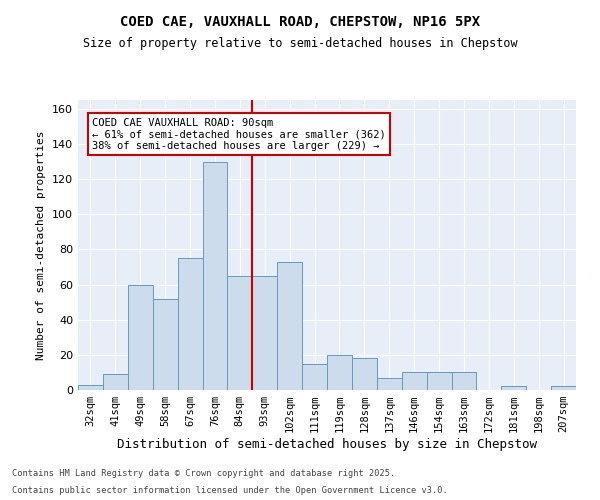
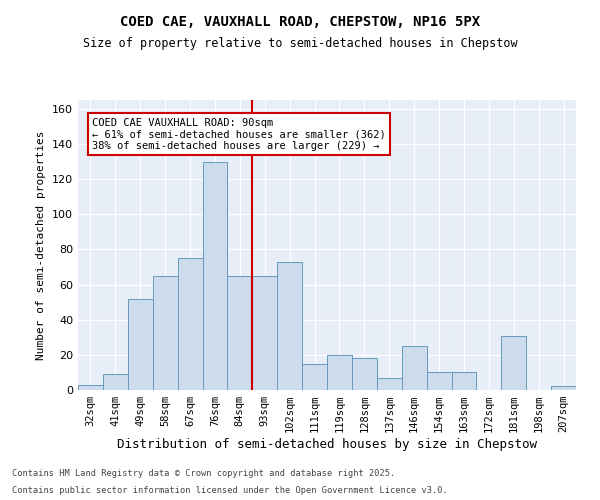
49sqm: 60 -> 52
58sqm: 52 -> 65
146sqm: 10 -> 25
181sqm: 2 -> 31
